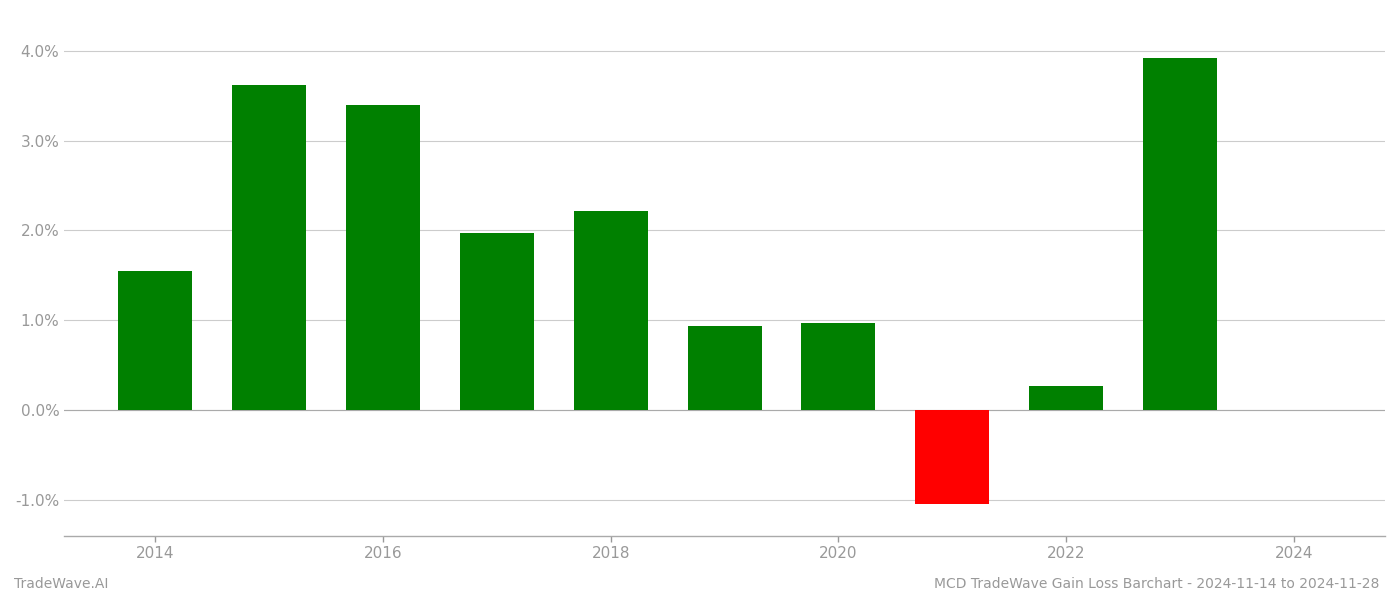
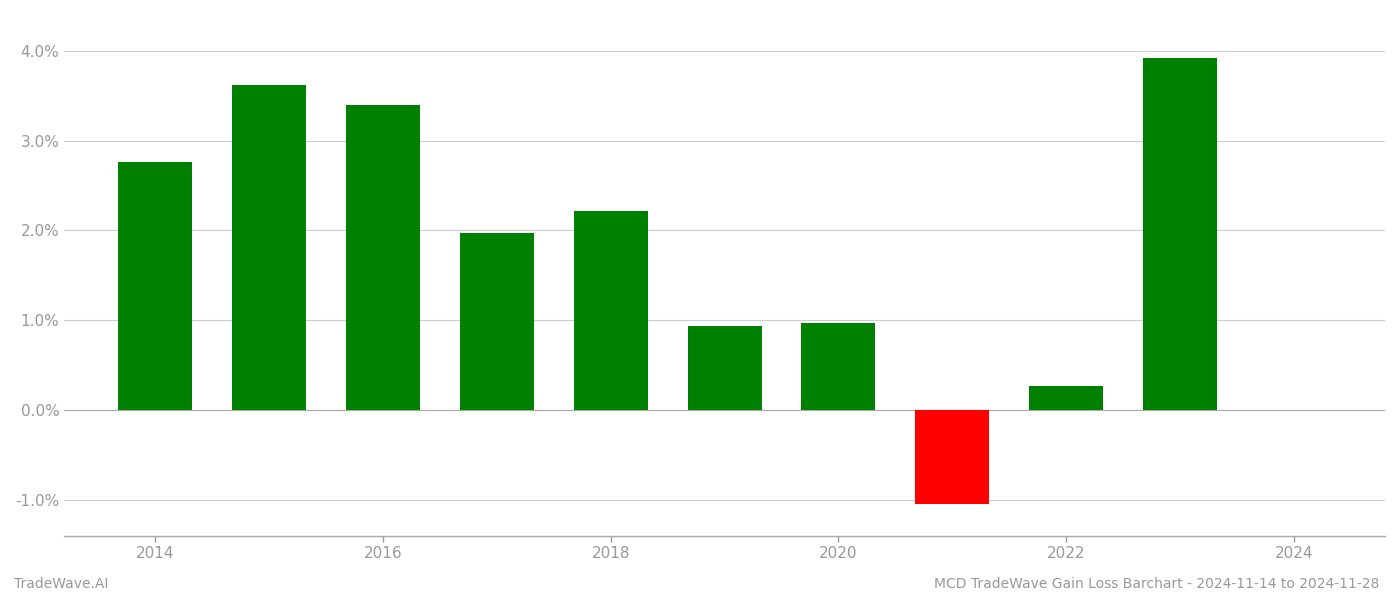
2014: 1.55% -> 2.76%
